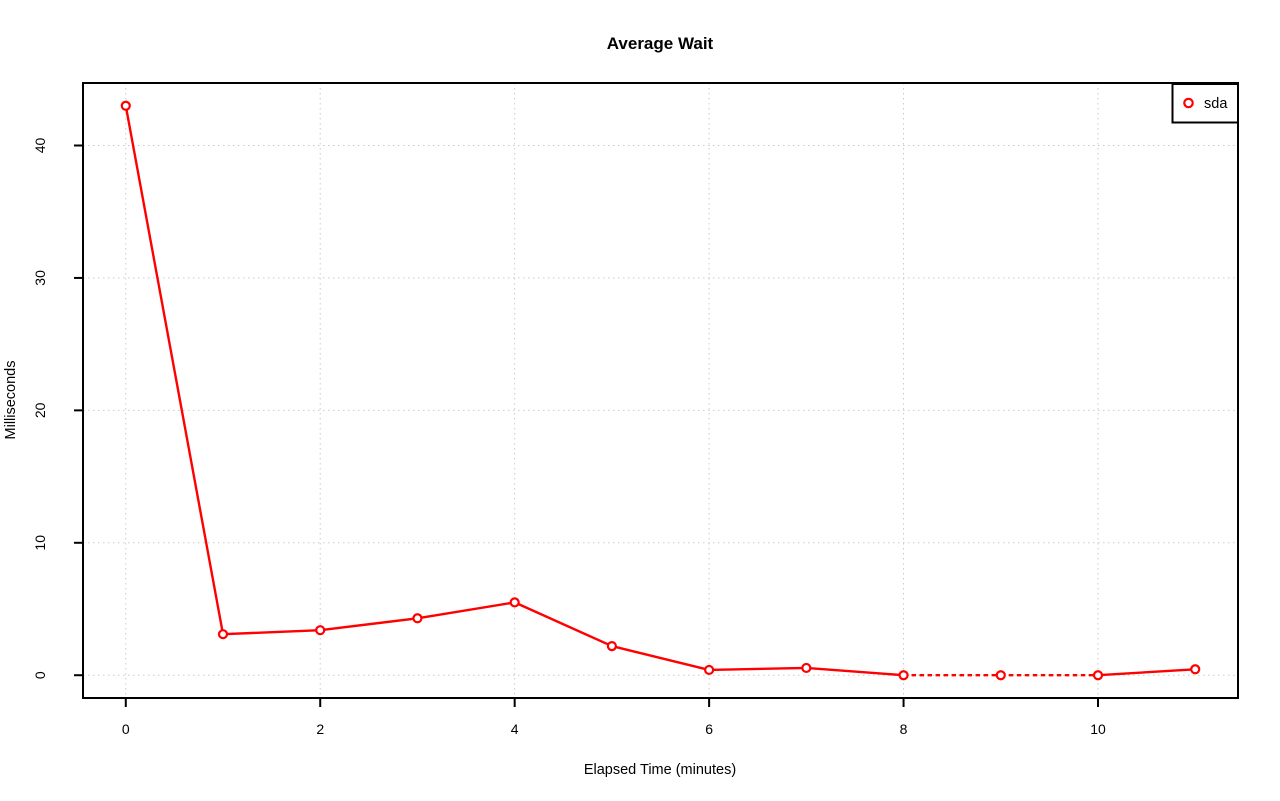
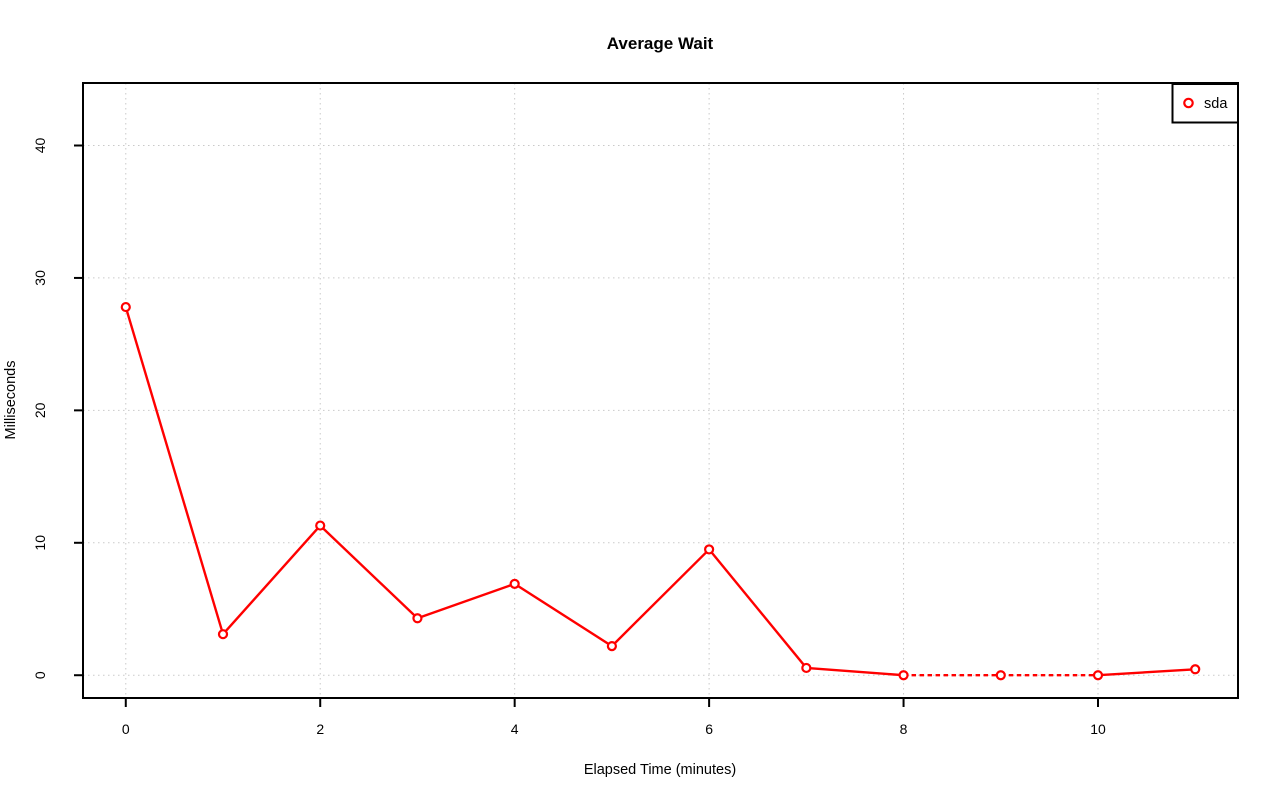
0: 43.0 -> 27.8
2: 3.4 -> 11.3
4: 5.5 -> 6.9
6: 0.4 -> 9.5
